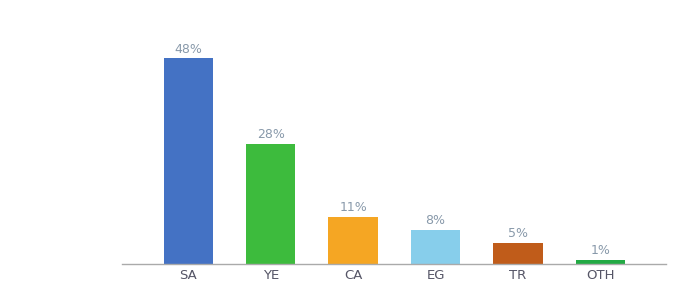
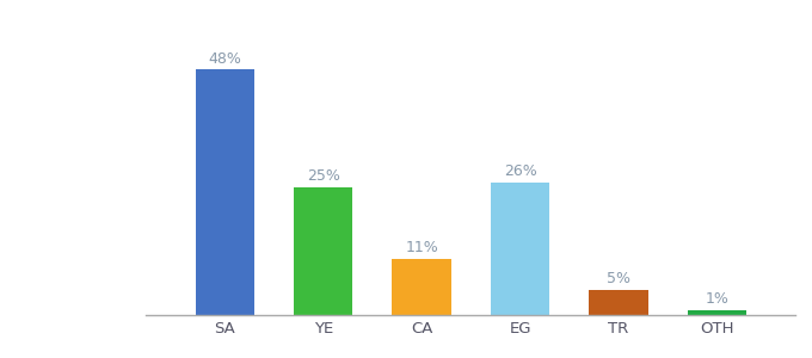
YE: 28% -> 25%
EG: 8% -> 26%
